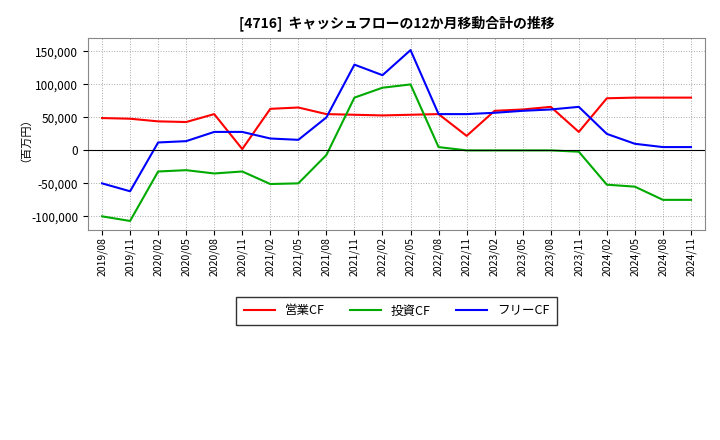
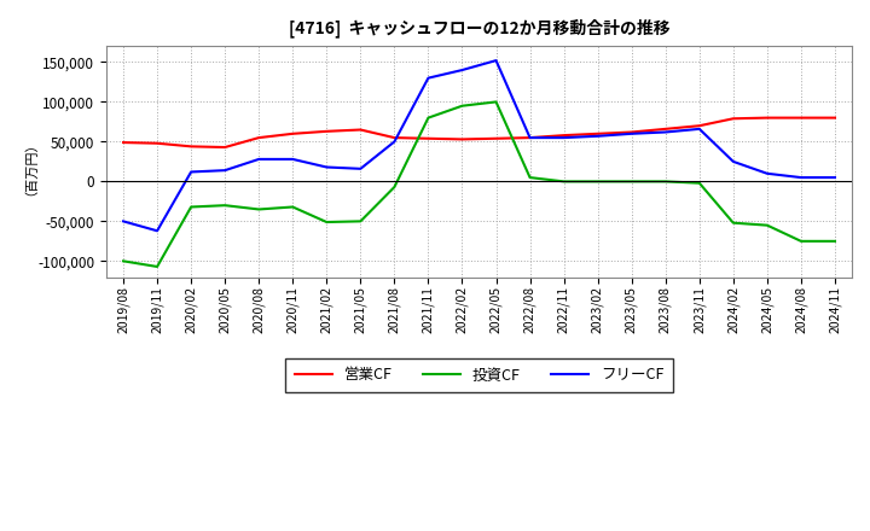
営業CF/2020/11: 2,000 -> 60,000
フリーCF/2022/02: 114,000 -> 140,000
営業CF/2022/11: 22,000 -> 58,000
営業CF/2023/11: 28,000 -> 70,000
